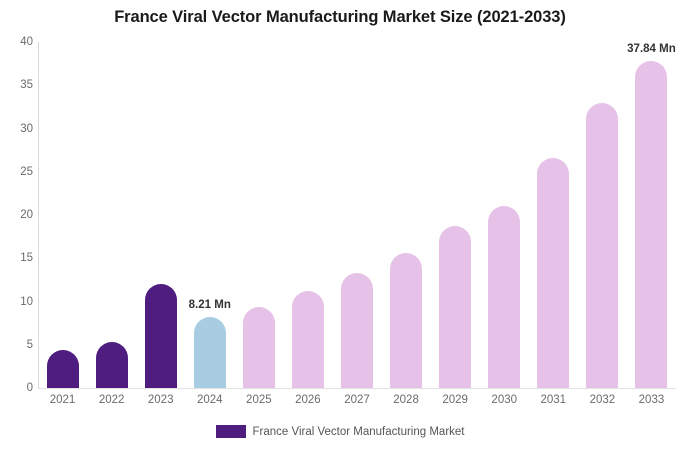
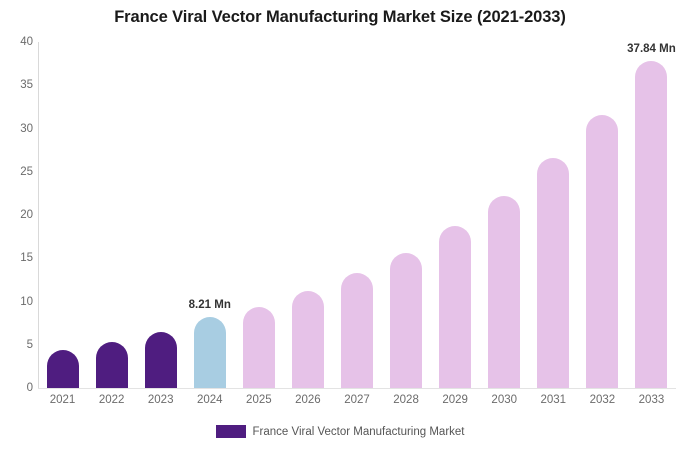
2023: 12 -> 6
2030: 21 -> 22
2032: 33 -> 32
